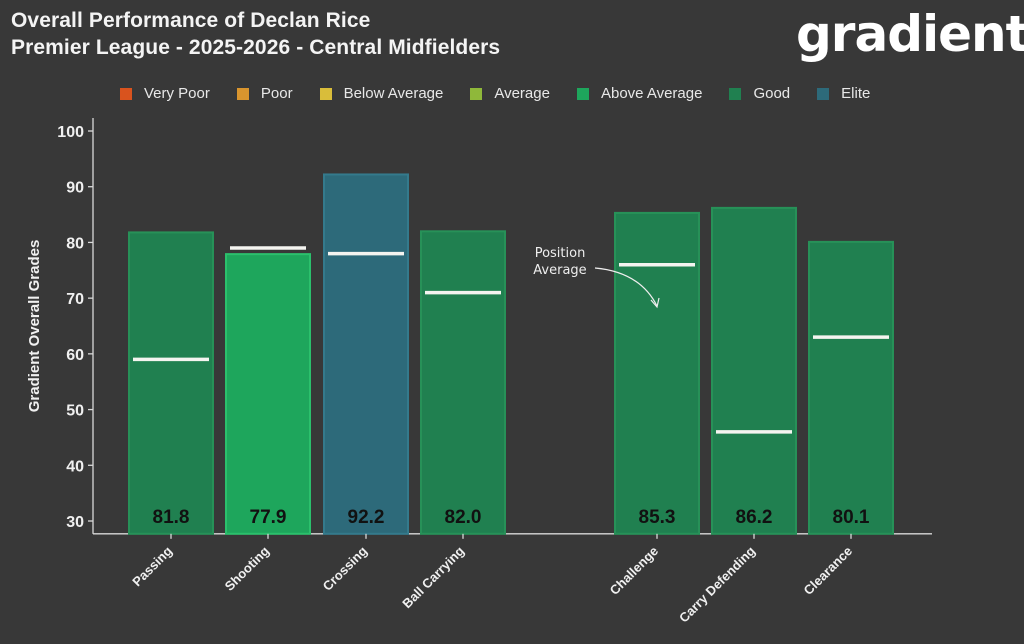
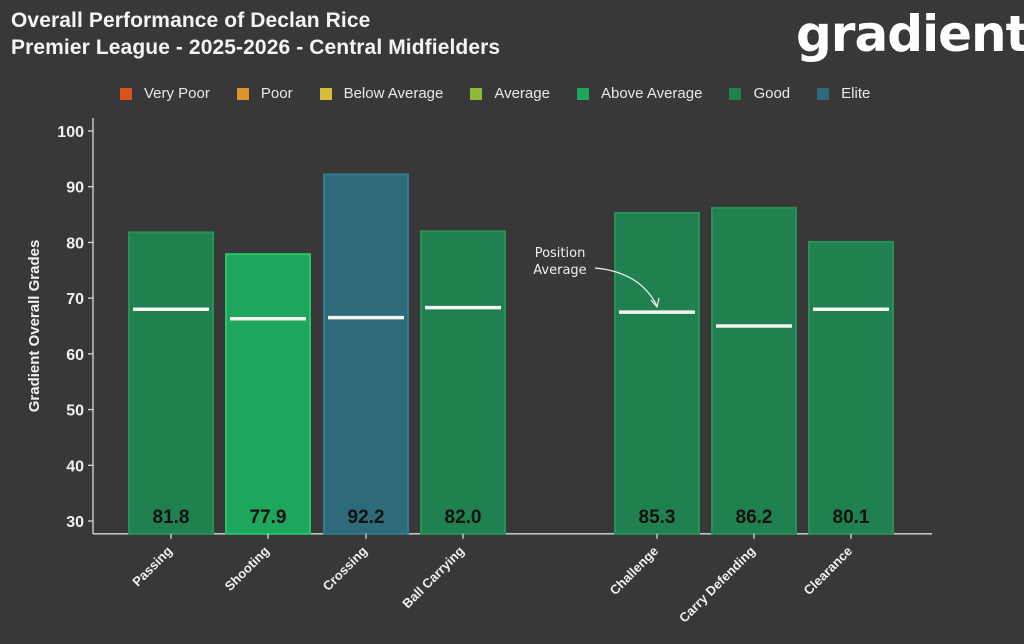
Position Average/Passing: 59 -> 68
Position Average/Shooting: 79 -> 66
Position Average/Crossing: 78 -> 66
Position Average/Ball Carrying: 71 -> 68
Position Average/Challenge: 76 -> 68
Position Average/Carry Defending: 46 -> 65
Position Average/Clearance: 63 -> 68
